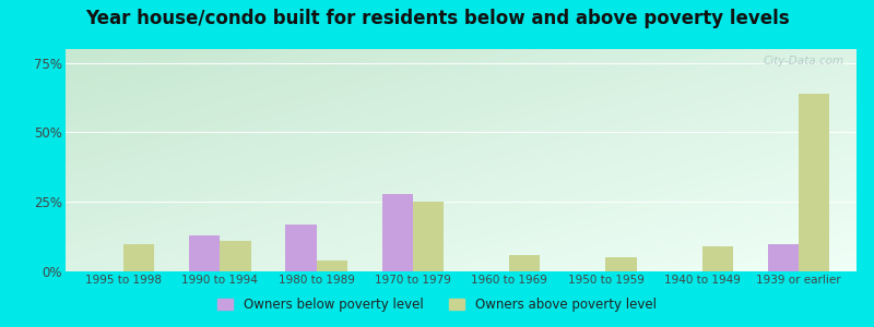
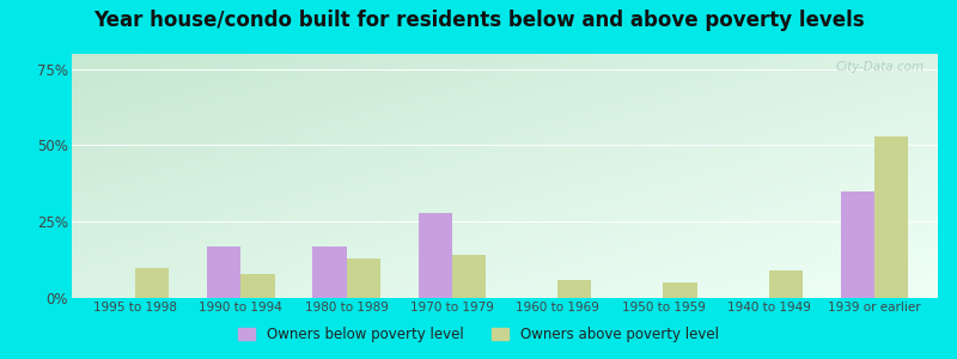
Owners below poverty level/1990 to 1994: 13% -> 17%
Owners above poverty level/1990 to 1994: 11% -> 8%
Owners above poverty level/1980 to 1989: 4% -> 13%
Owners above poverty level/1970 to 1979: 25% -> 14%
Owners below poverty level/1939 or earlier: 10% -> 35%
Owners above poverty level/1939 or earlier: 64% -> 53%
